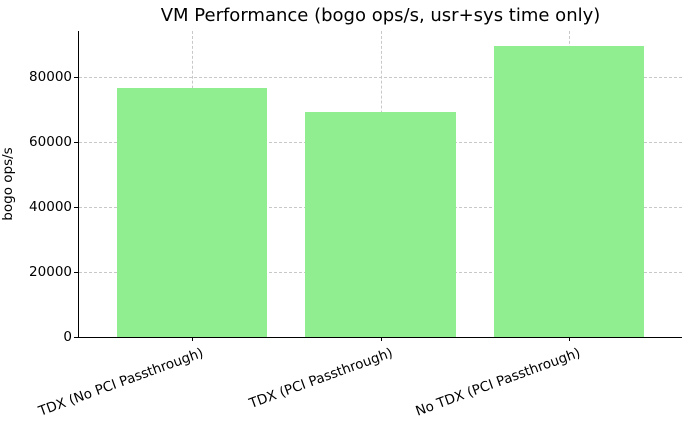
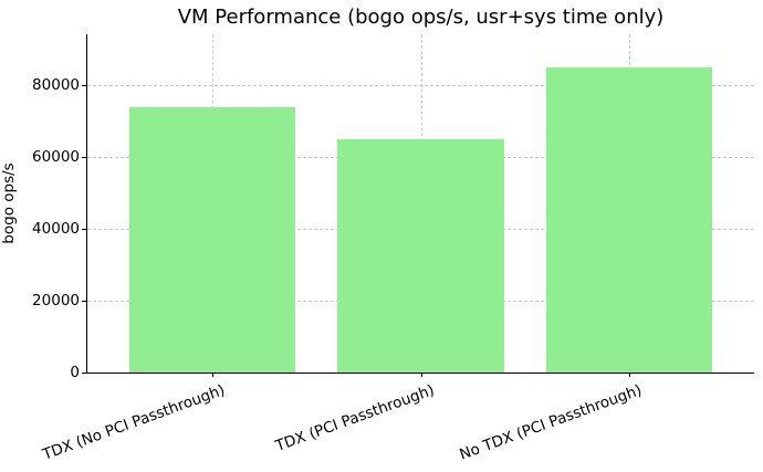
TDX (No PCI Passthrough): 77000 -> 74000
TDX (PCI Passthrough): 69000 -> 65000
No TDX (PCI Passthrough): 90000 -> 85000
